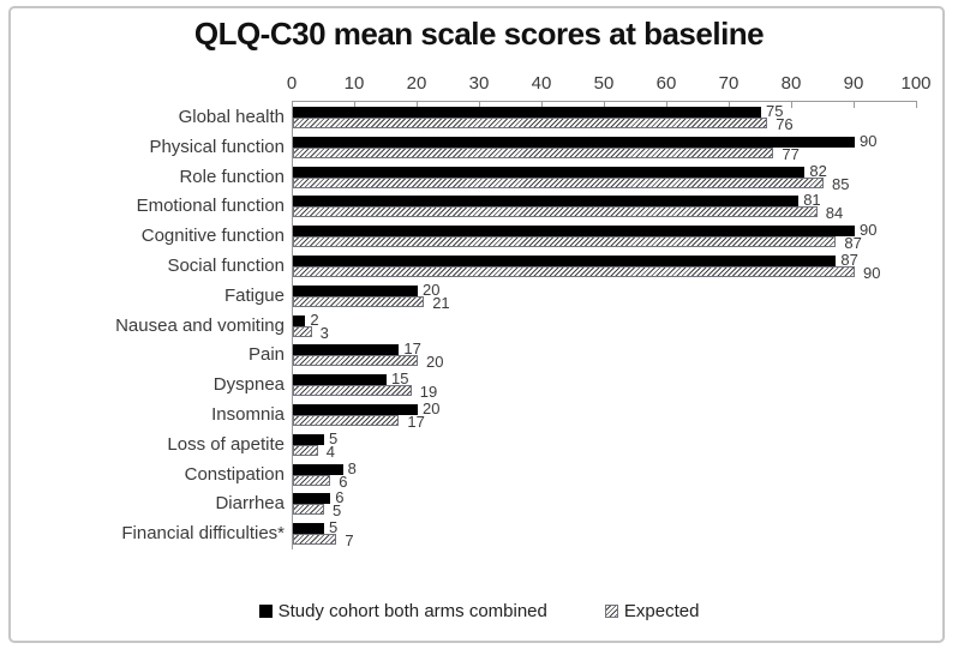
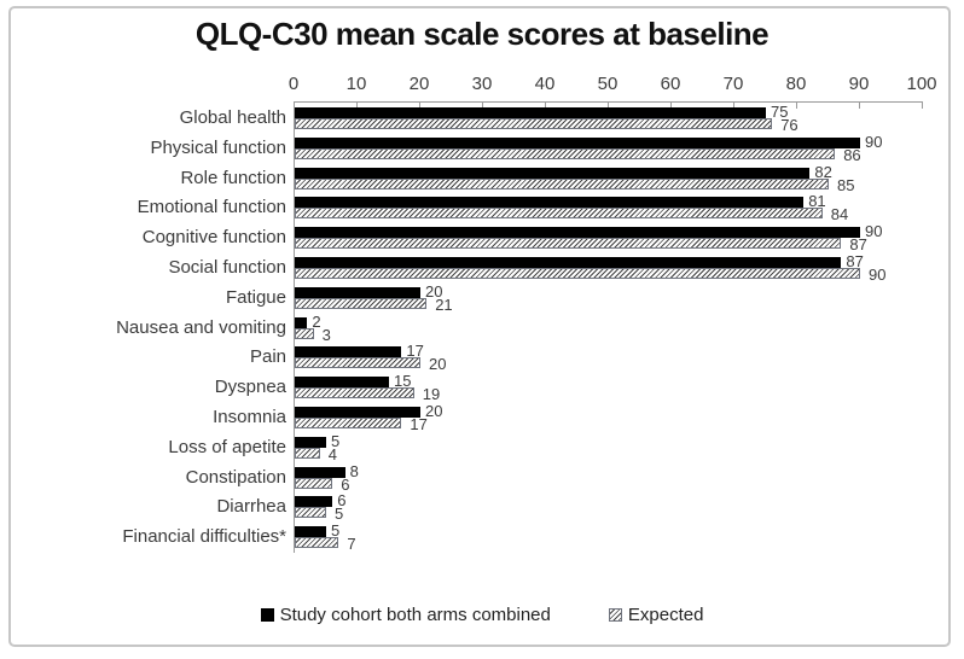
Expected/Physical function: 77 -> 86
